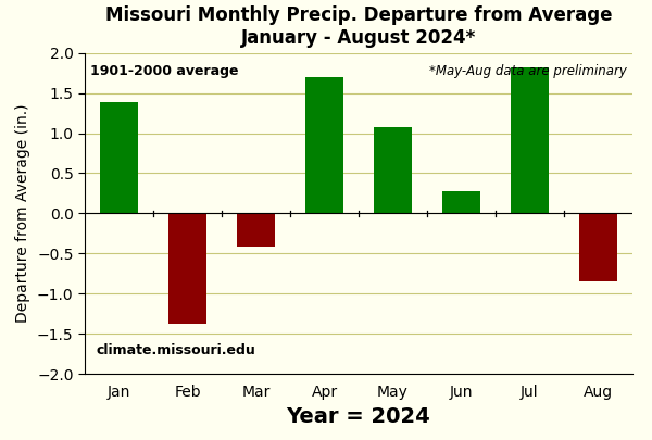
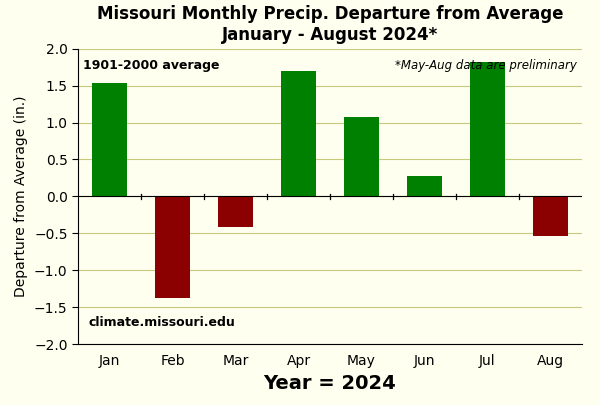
Jan: 1.38 -> 1.54
Aug: -0.85 -> -0.54
